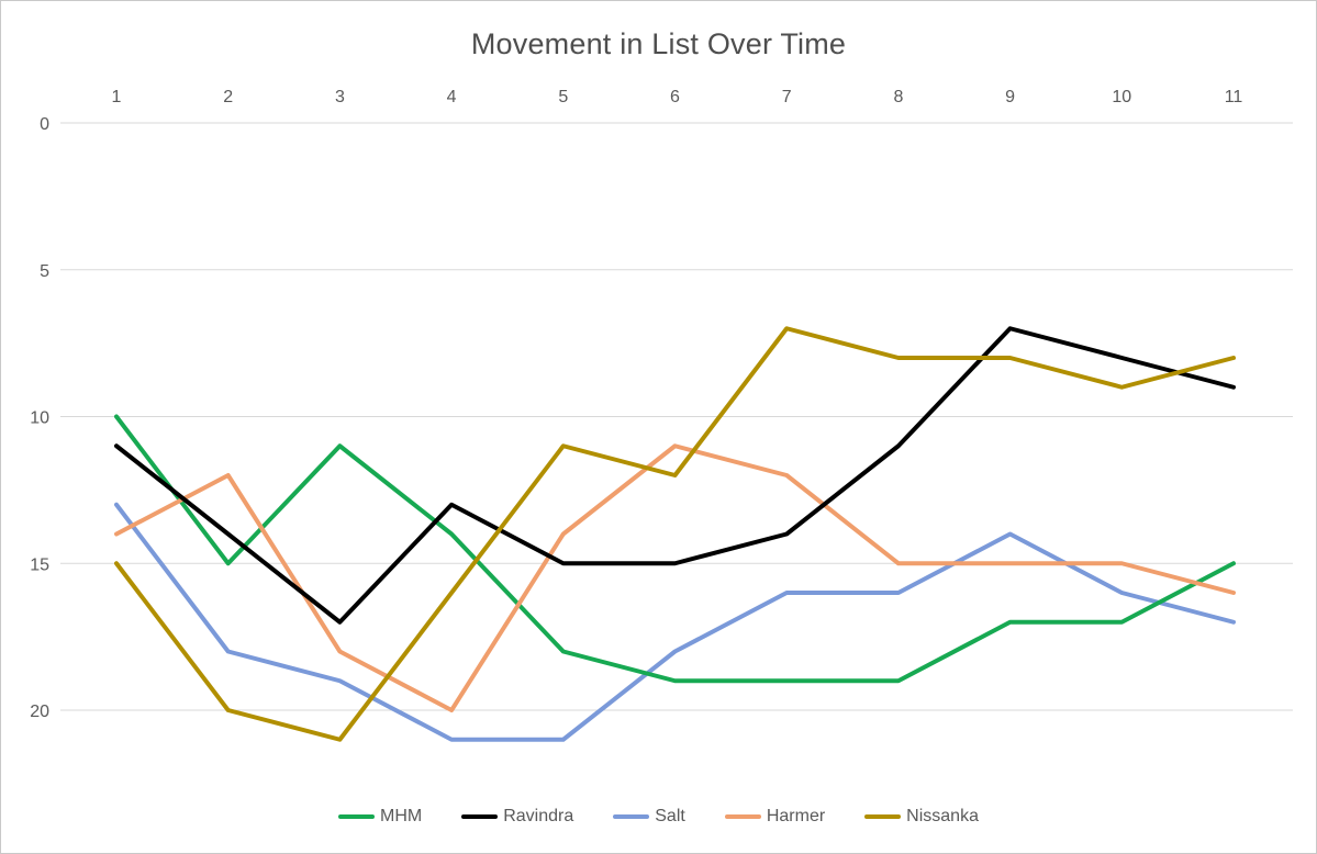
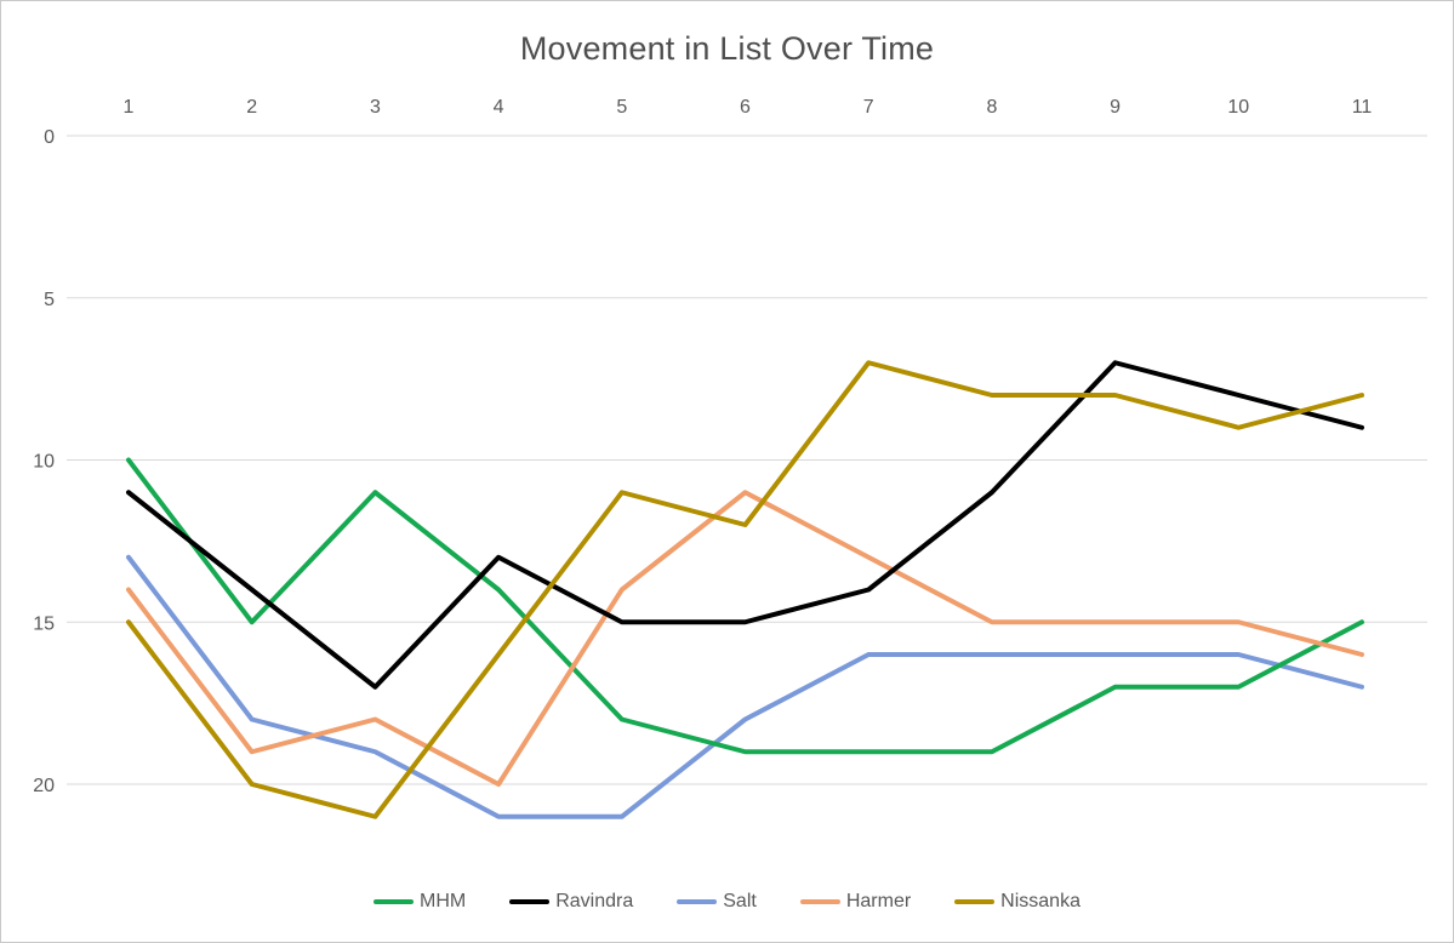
Harmer/2: 12 -> 19
Harmer/7: 12 -> 13
Salt/9: 14 -> 16
